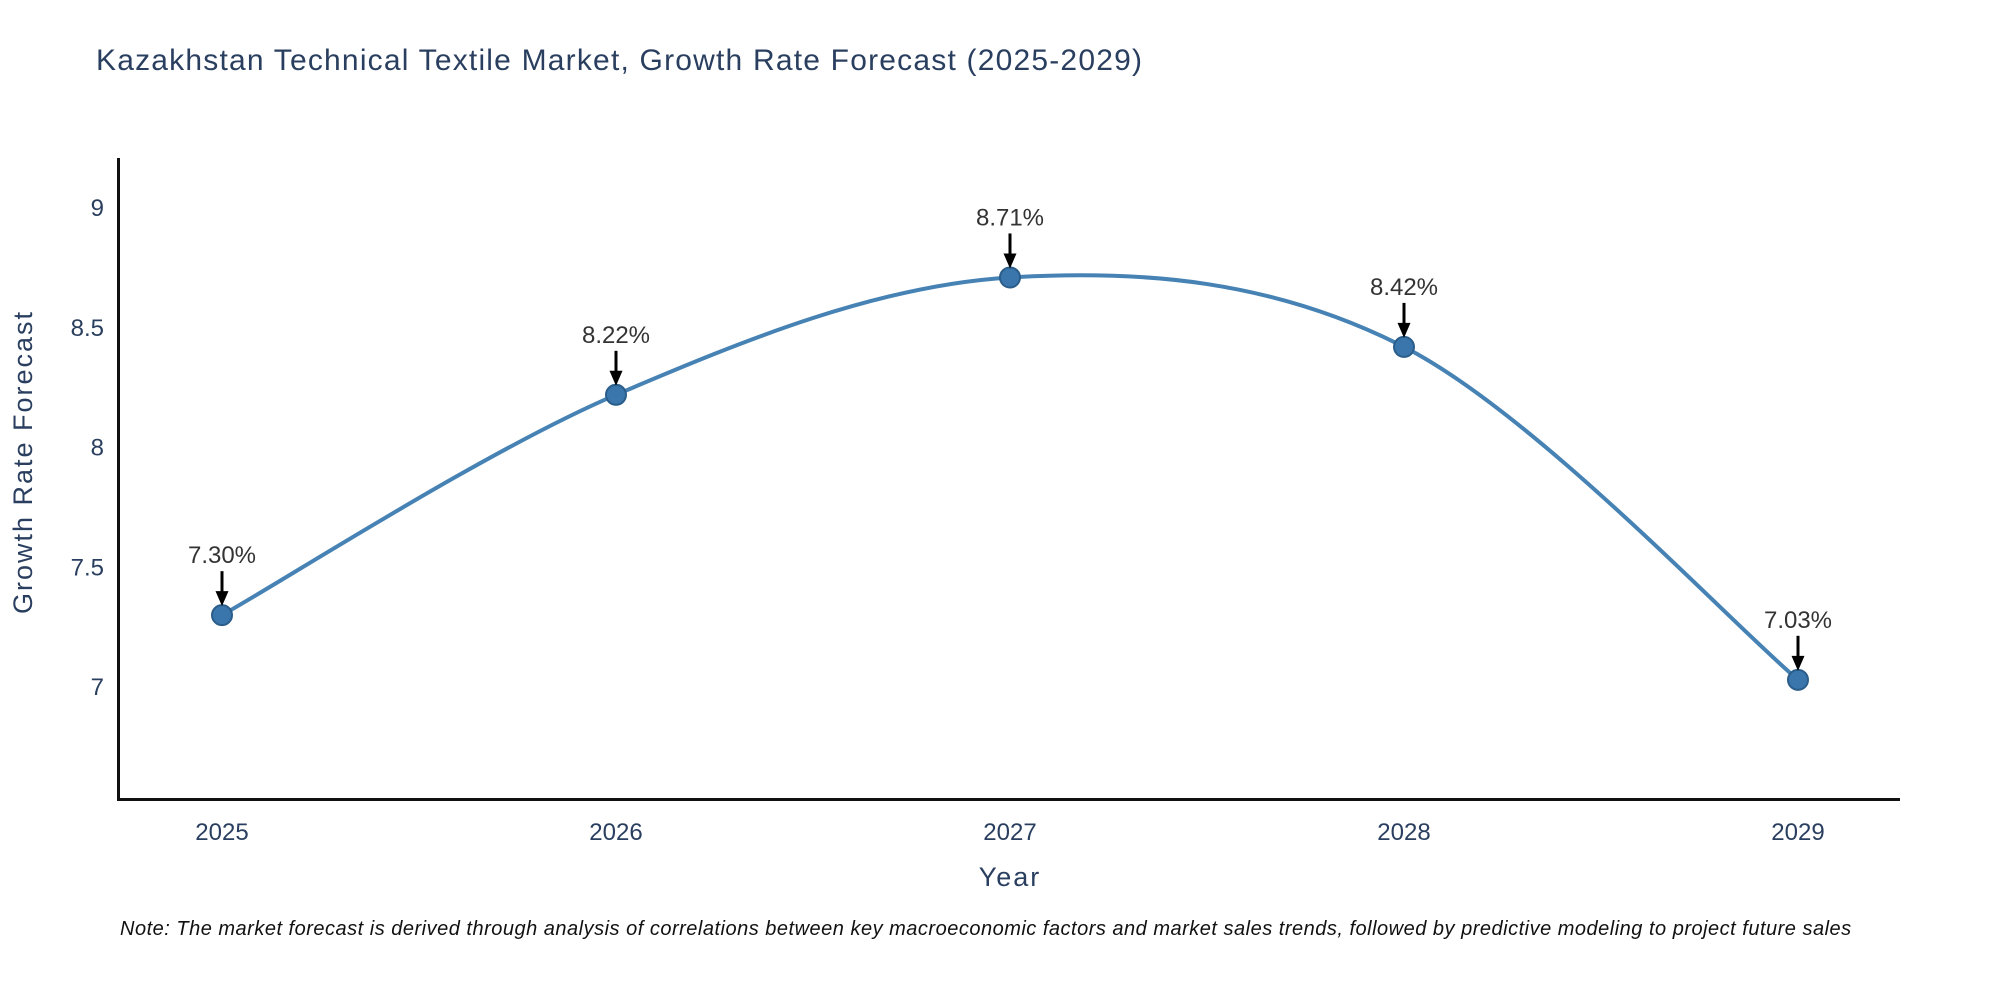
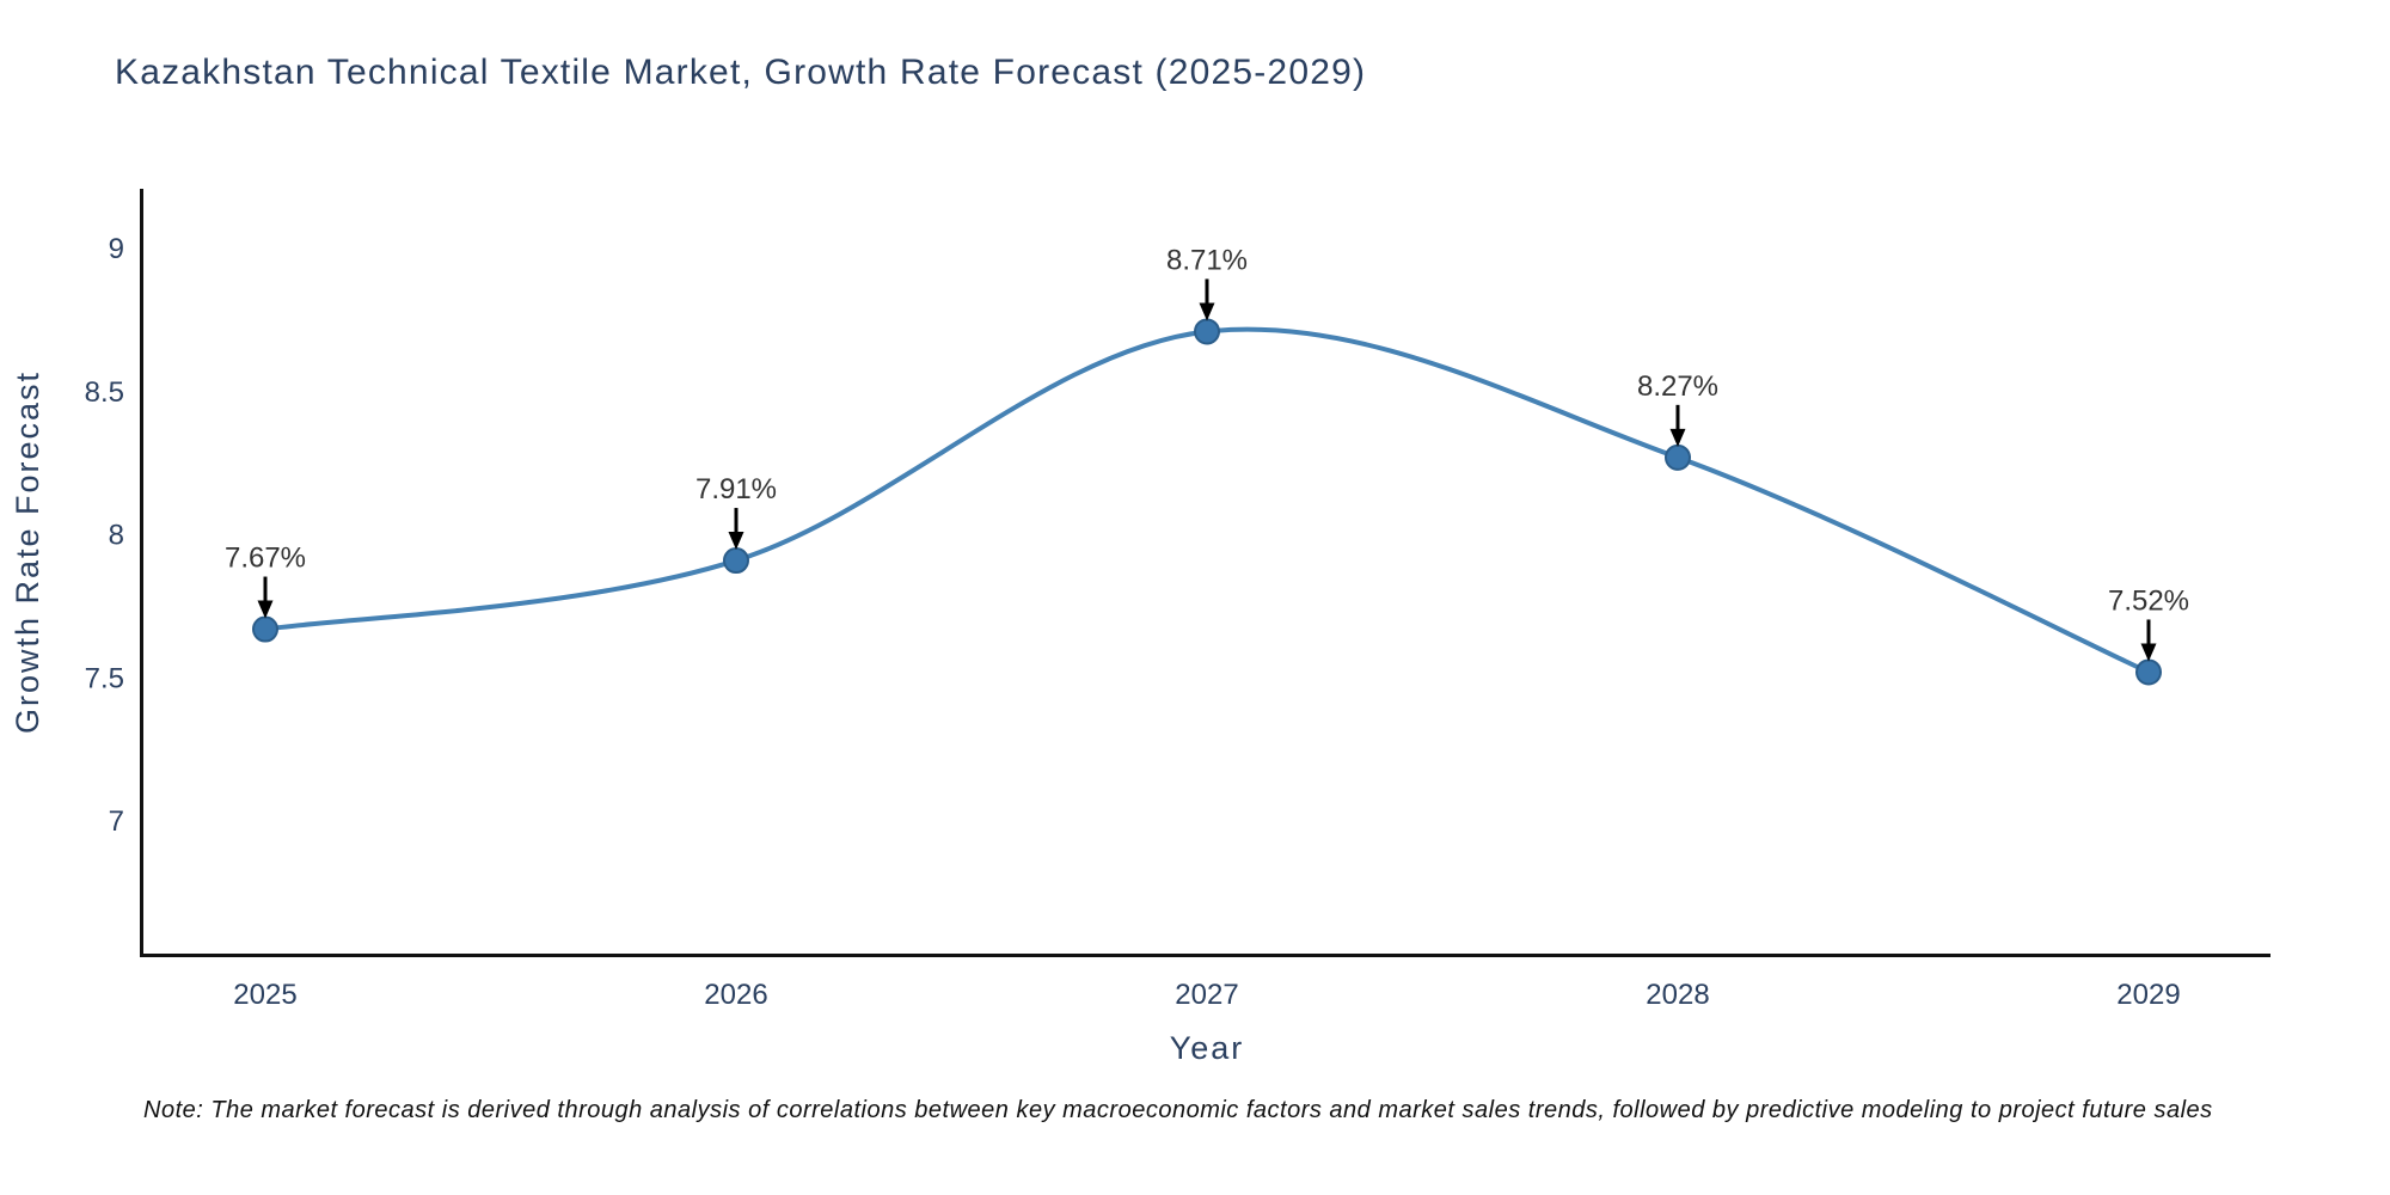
2025: 7.30% -> 7.67%
2026: 8.22% -> 7.91%
2028: 8.42% -> 8.27%
2029: 7.03% -> 7.52%
